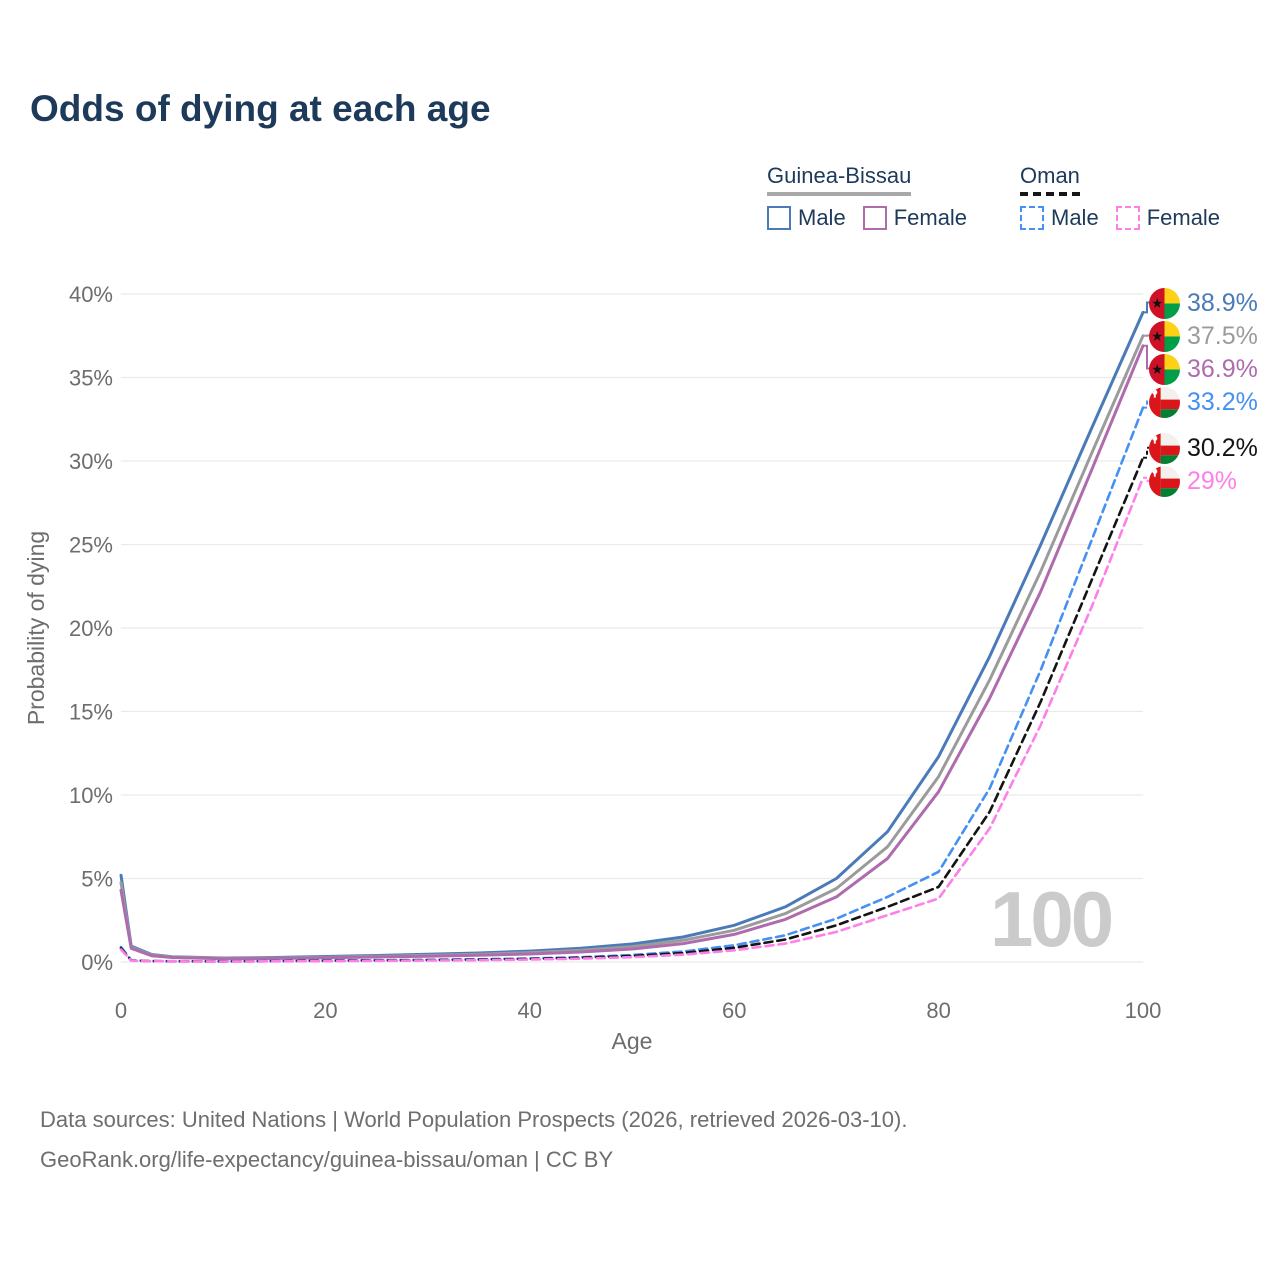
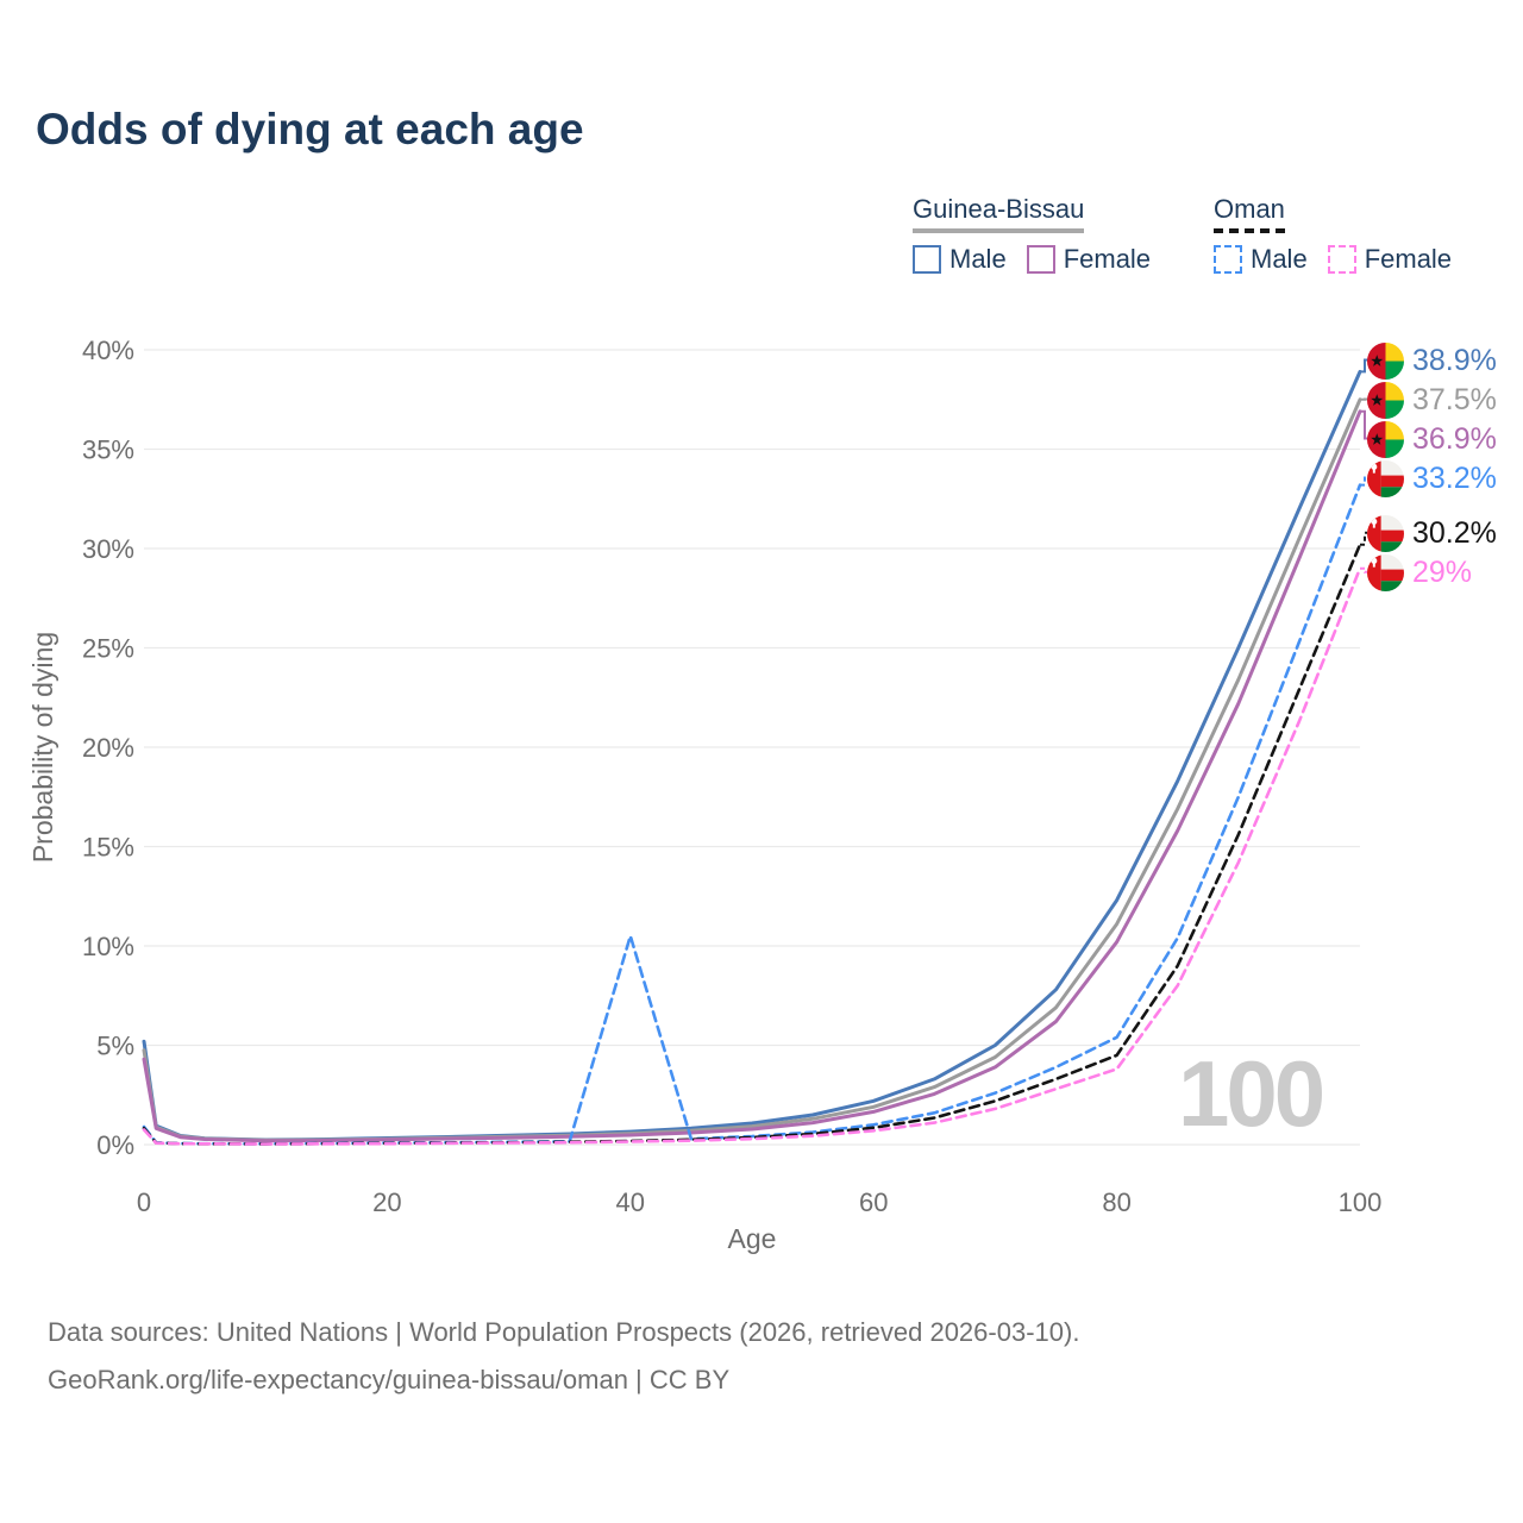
Oman Male/40: 0.2% -> 10.5%
